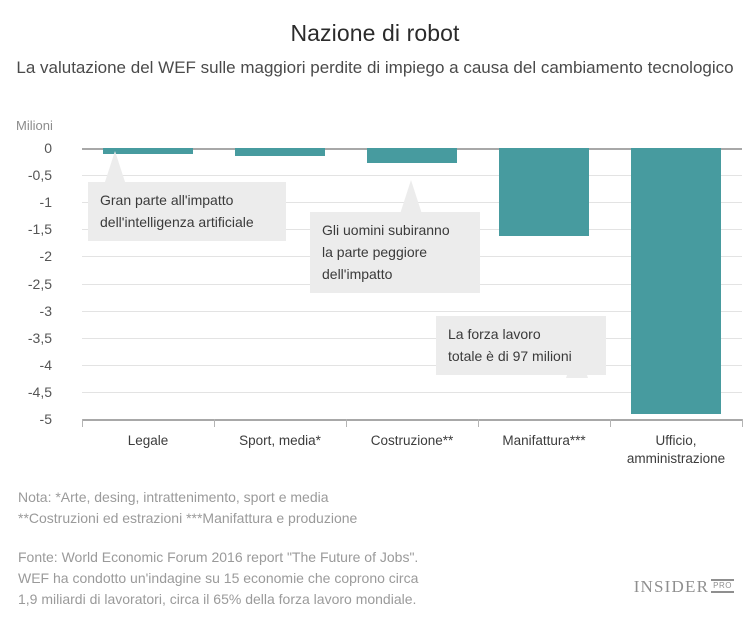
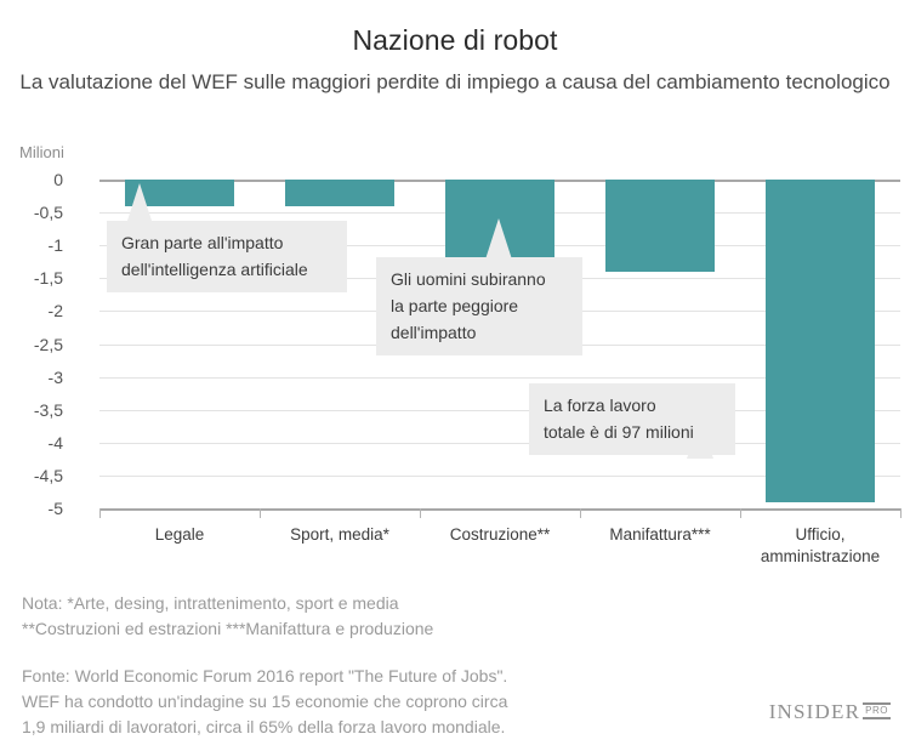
Legale: -0.1 -> -0.4
Sport, media*: -0.1 -> -0.4
Costruzione**: -0.3 -> -1.7
Manifattura***: -1.6 -> -1.4
